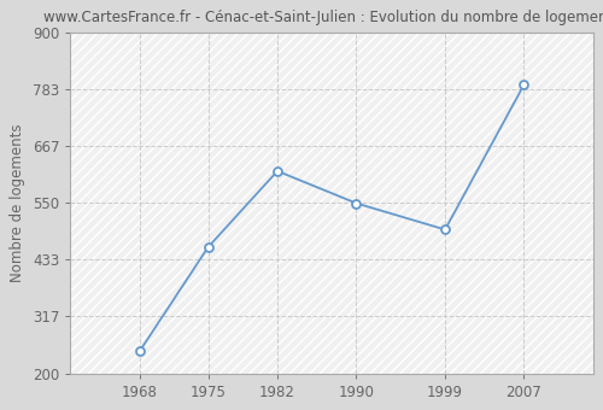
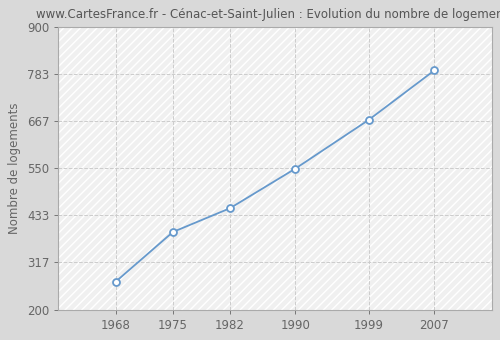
1968: 245 -> 269
1975: 460 -> 392
1982: 615 -> 451
1999: 495 -> 670
